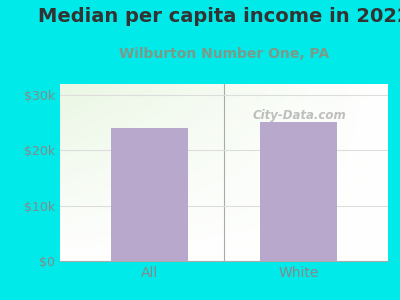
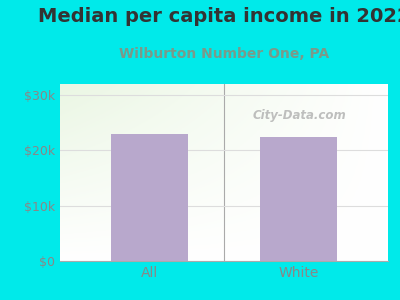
All: $24.1k -> $23.0k
White: $25.2k -> $22.4k
